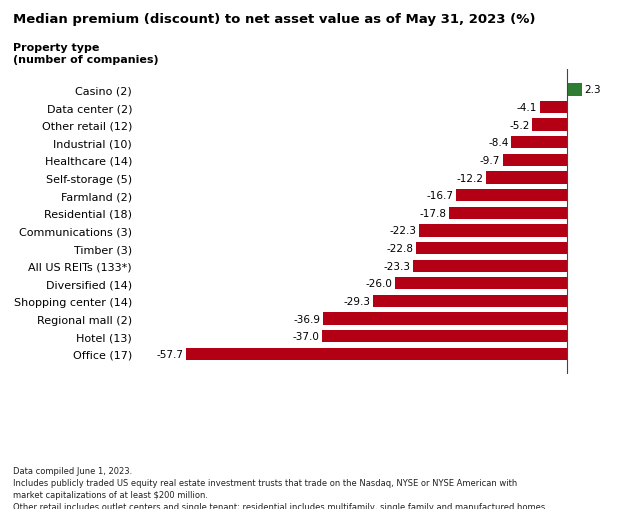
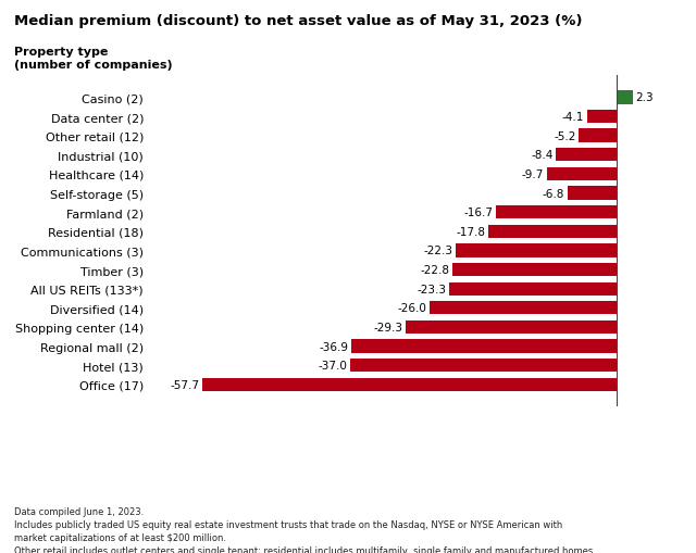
Self-storage (5): -12.2 -> -6.8
